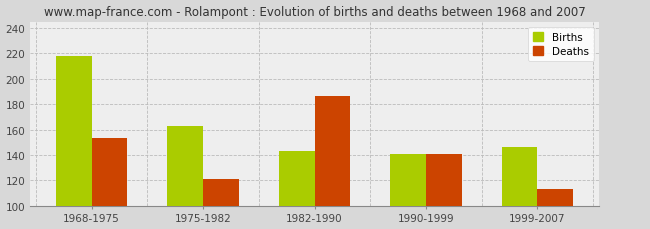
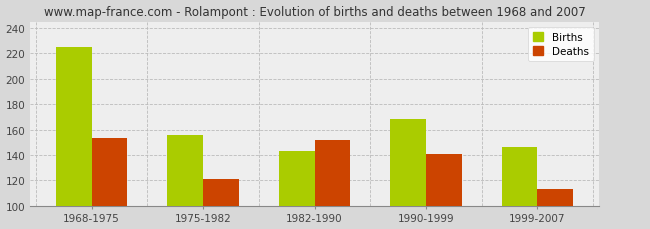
Births/1968-1975: 218 -> 225
Births/1975-1982: 163 -> 156
Deaths/1982-1990: 186 -> 152
Births/1990-1999: 141 -> 168
